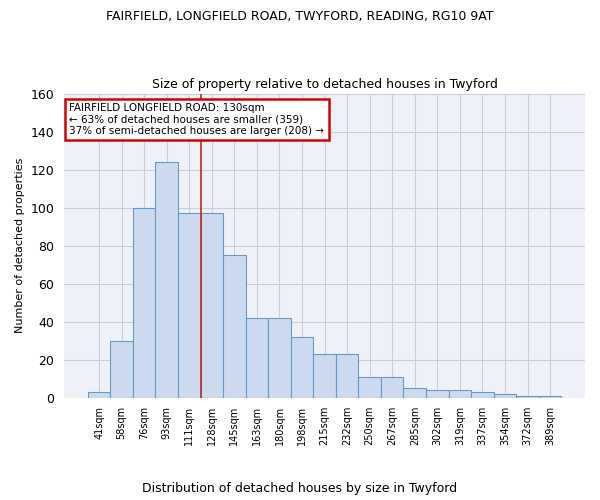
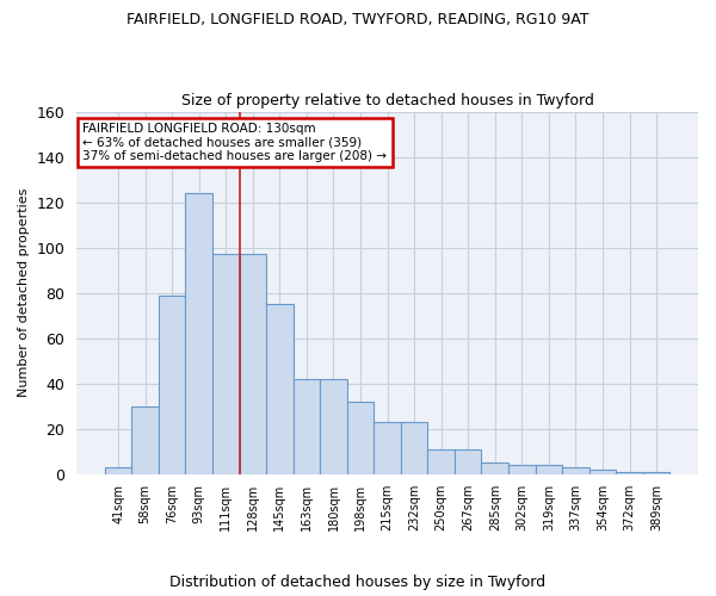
76sqm: 100 -> 79
